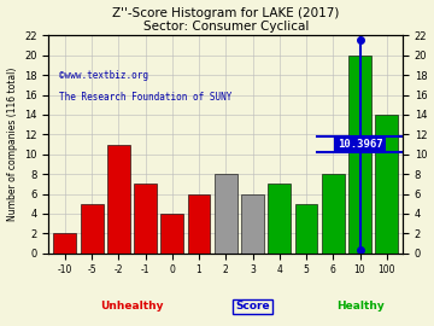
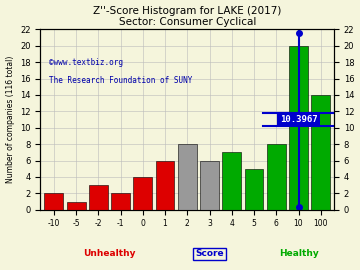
-5: 5 -> 1
-2: 11 -> 3
-1: 7 -> 2
